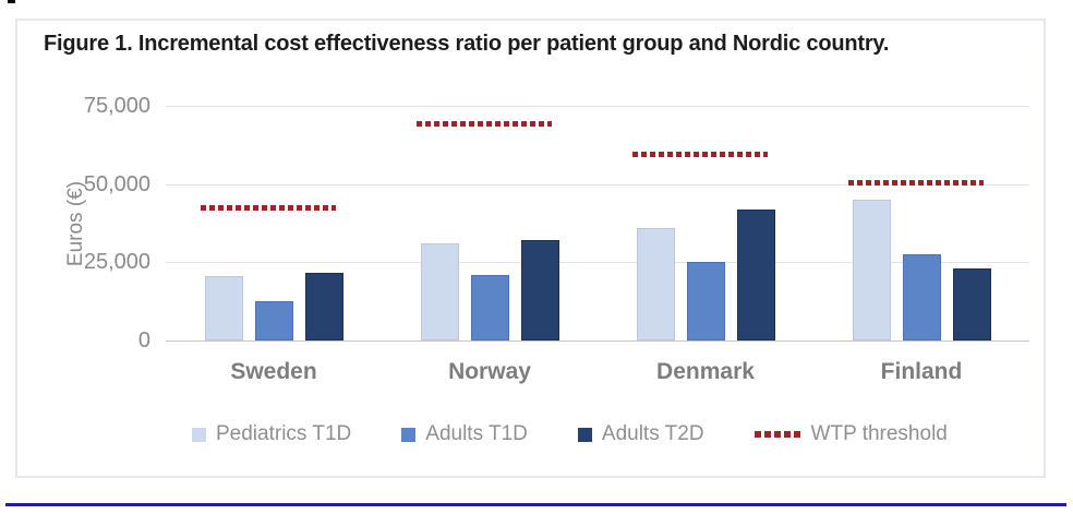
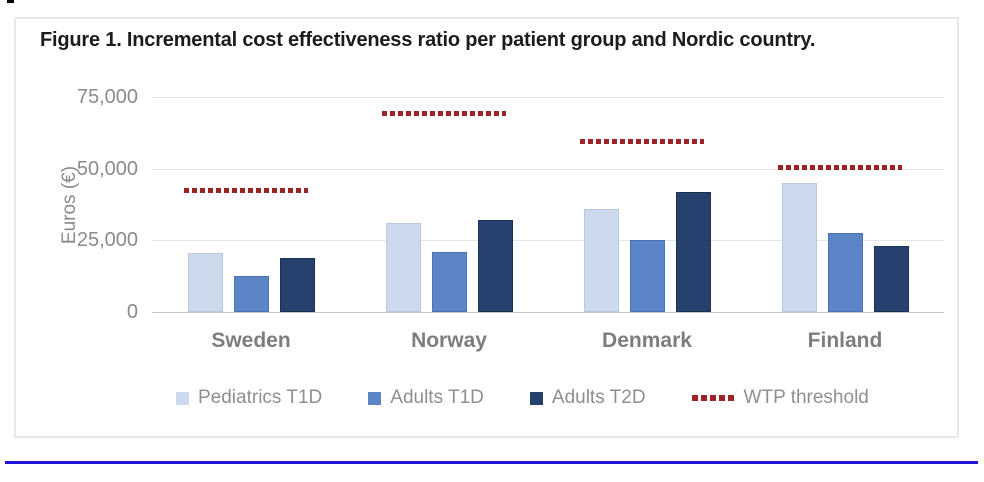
Adults T2D/Sweden: 22000 -> 19000
